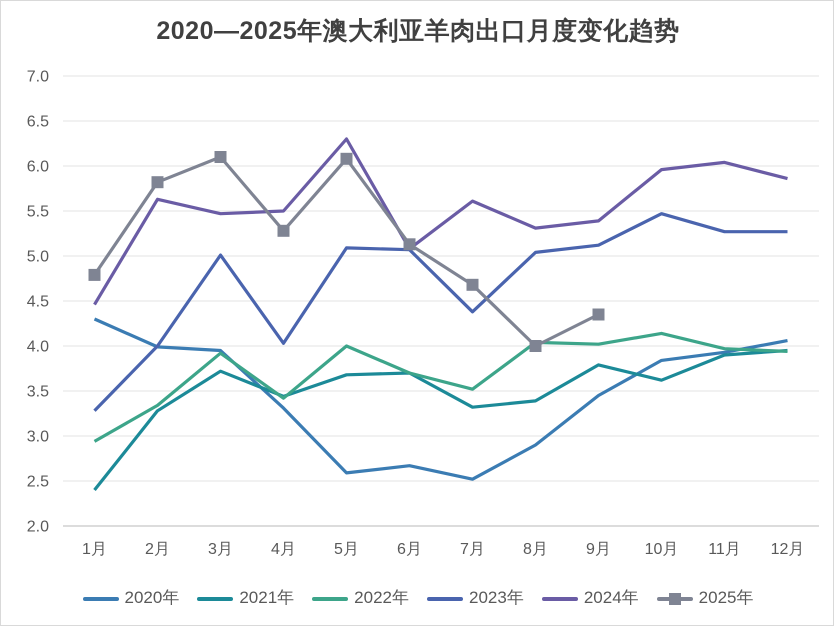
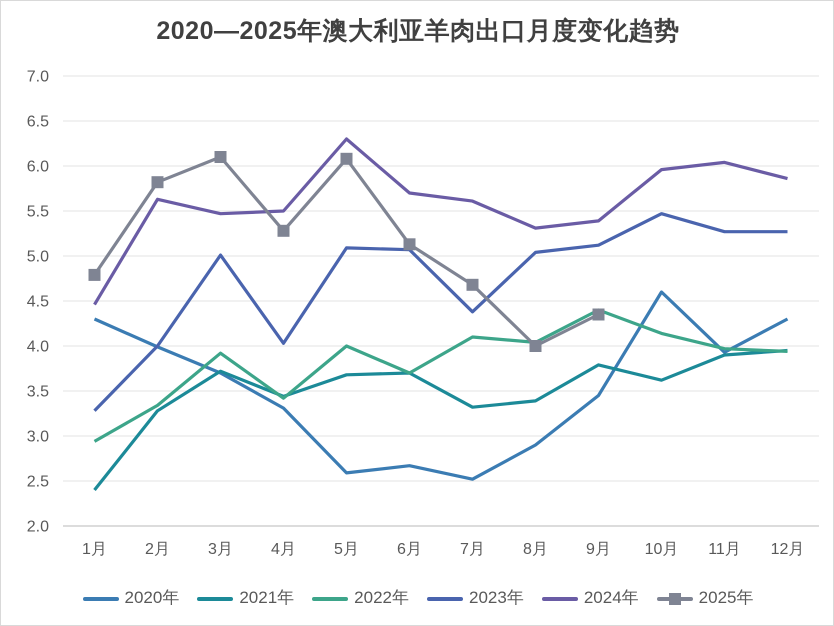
2020年/3月: 4.0 -> 3.7
2024年/6月: 5.1 -> 5.7
2022年/7月: 3.5 -> 4.1
2022年/9月: 4.0 -> 4.4
2020年/10月: 3.8 -> 4.6
2020年/12月: 4.1 -> 4.3
